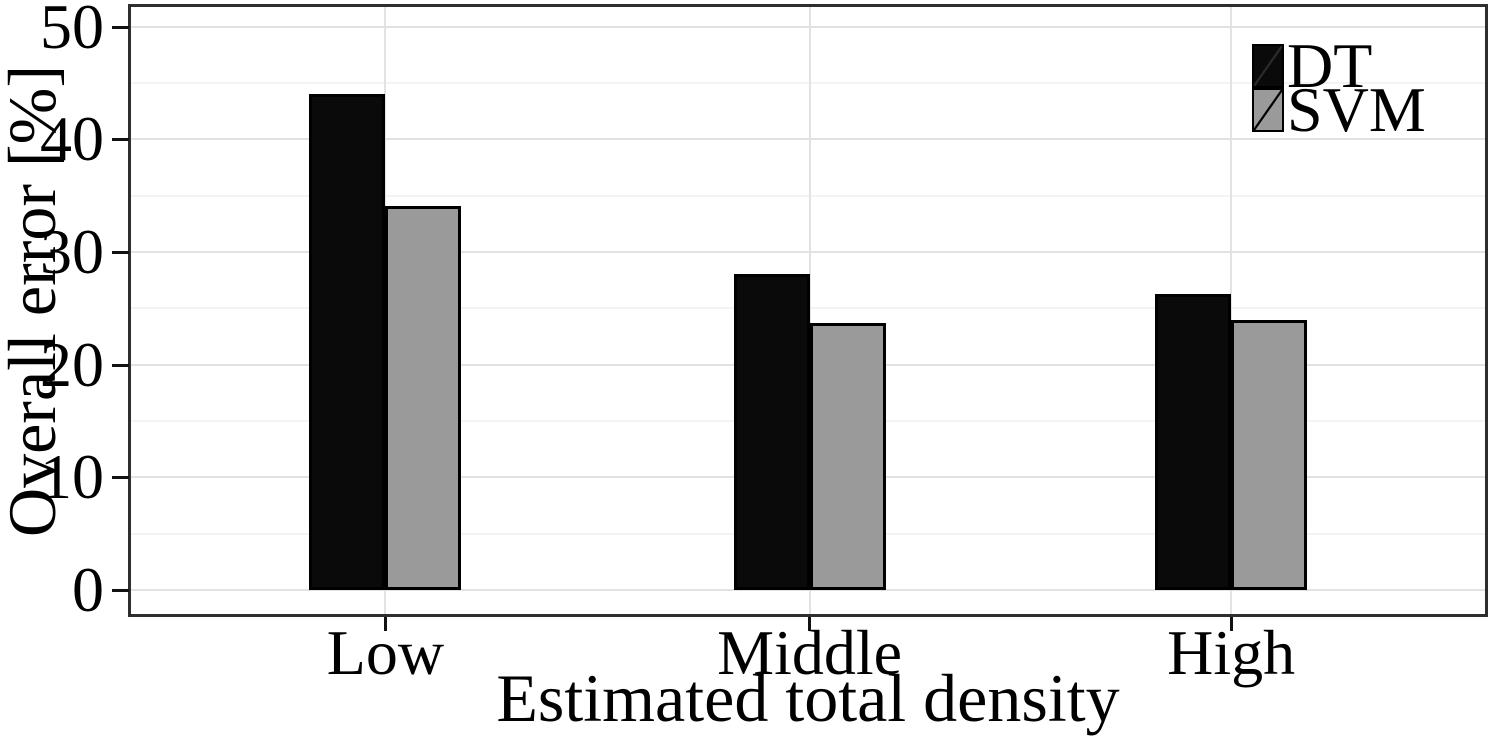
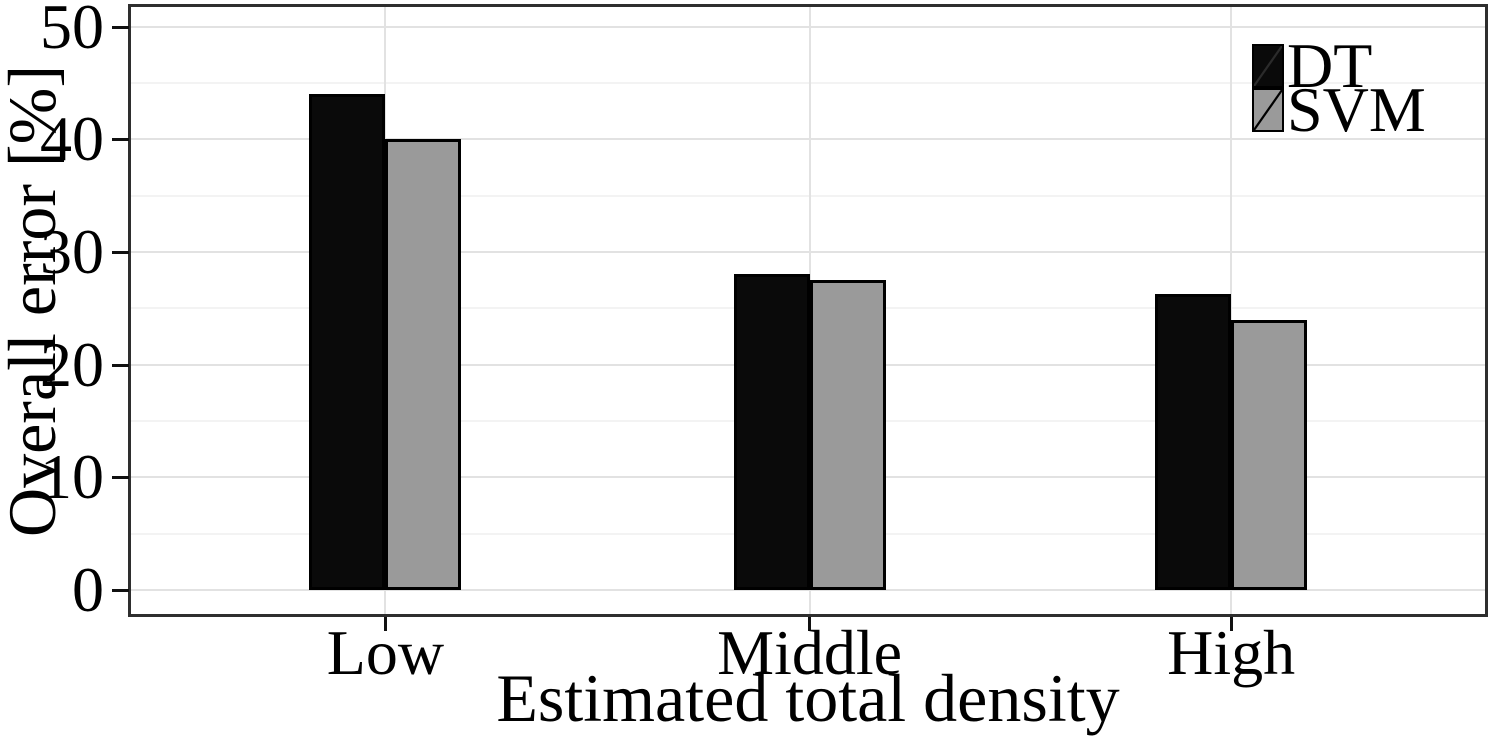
SVM/Low: 34.1 -> 40.0
SVM/Middle: 23.7 -> 27.5
